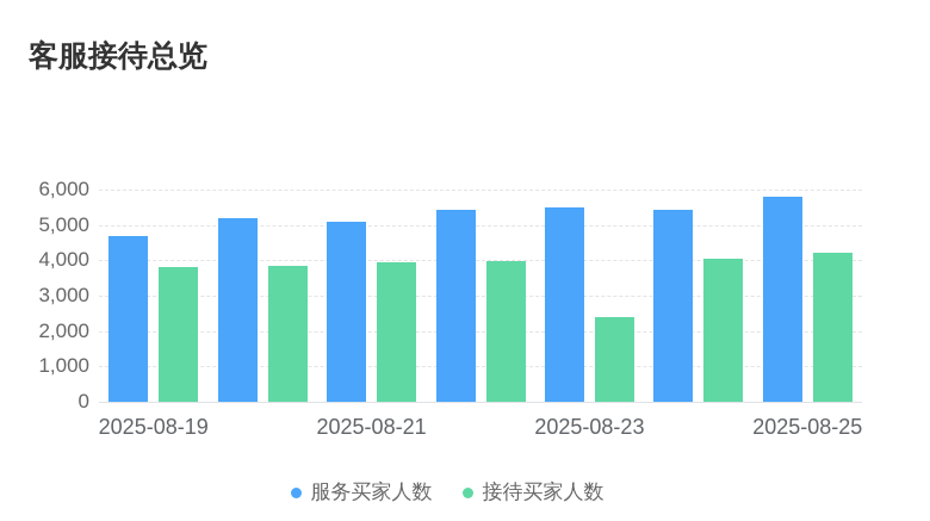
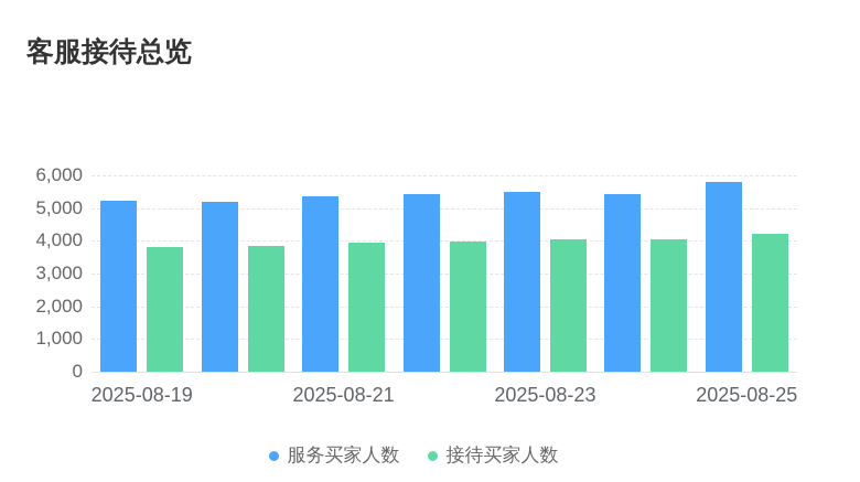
服务买家人数/2025-08-19: 4700 -> 5200
服务买家人数/2025-08-21: 5100 -> 5400
接待买家人数/2025-08-23: 2400 -> 4000
